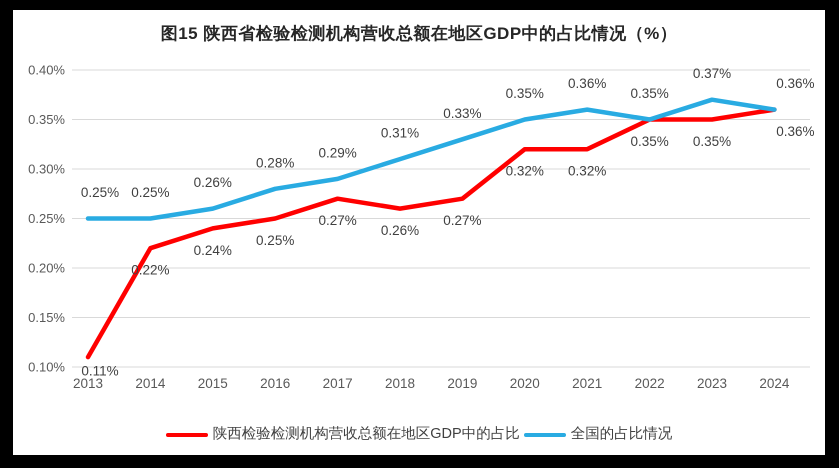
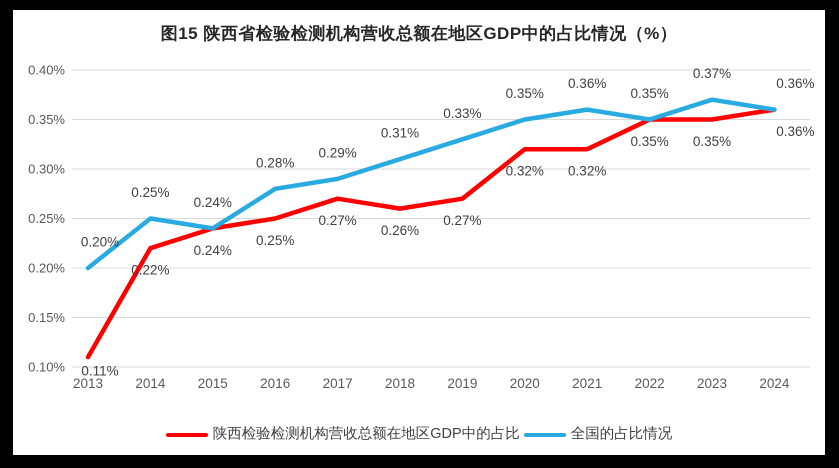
全国的占比情况/2013: 0.25% -> 0.20%
全国的占比情况/2015: 0.26% -> 0.24%
